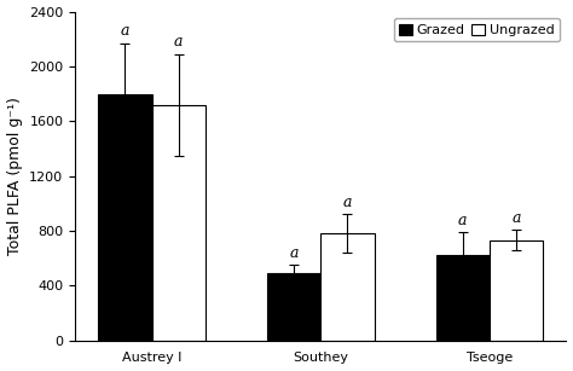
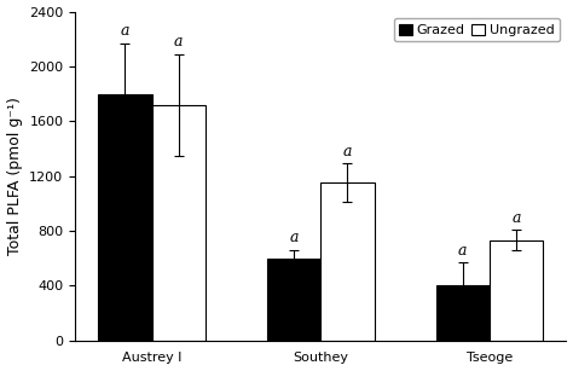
Grazed/Southey: 490 -> 600
Ungrazed/Southey: 780 -> 1150
Grazed/Tseoge: 620 -> 400
